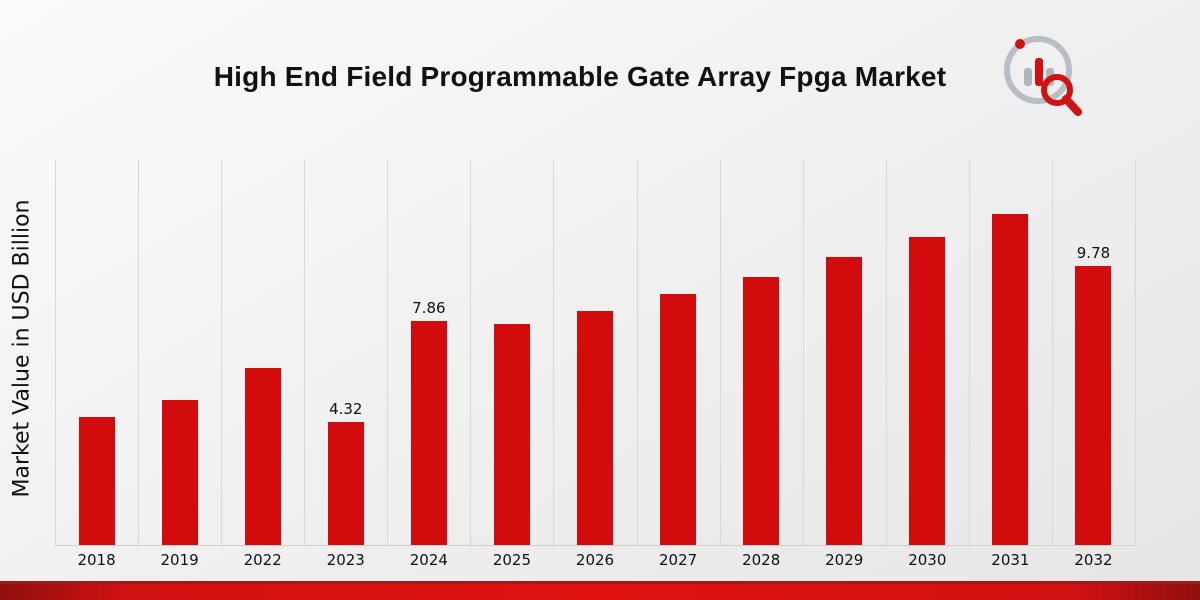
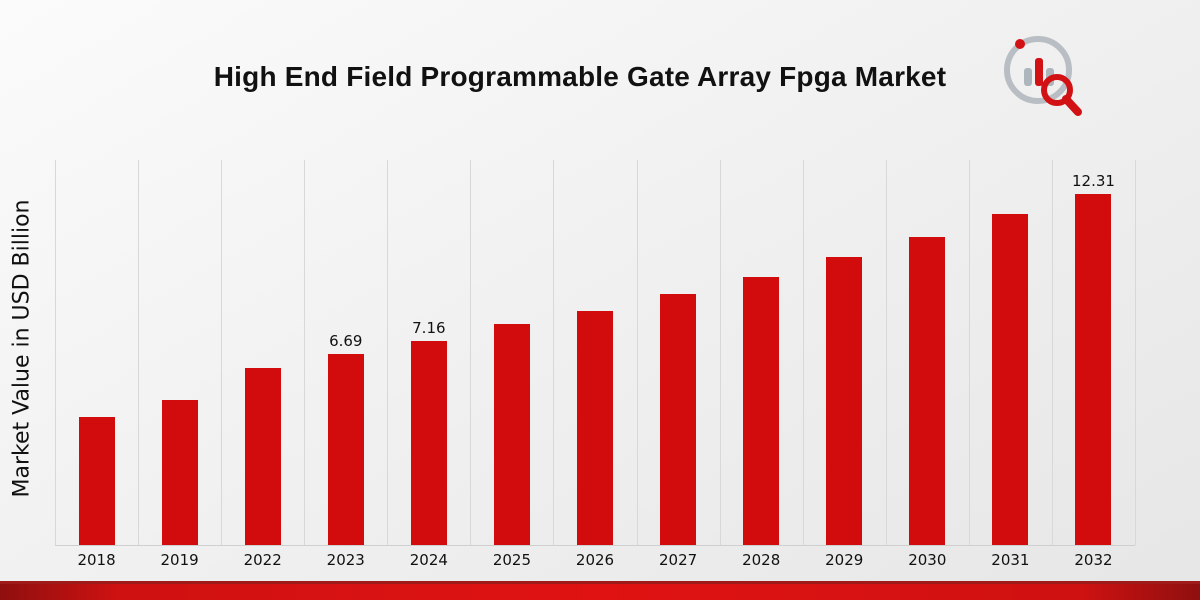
2023: 4.32 -> 6.69
2024: 7.86 -> 7.16
2032: 9.78 -> 12.31
